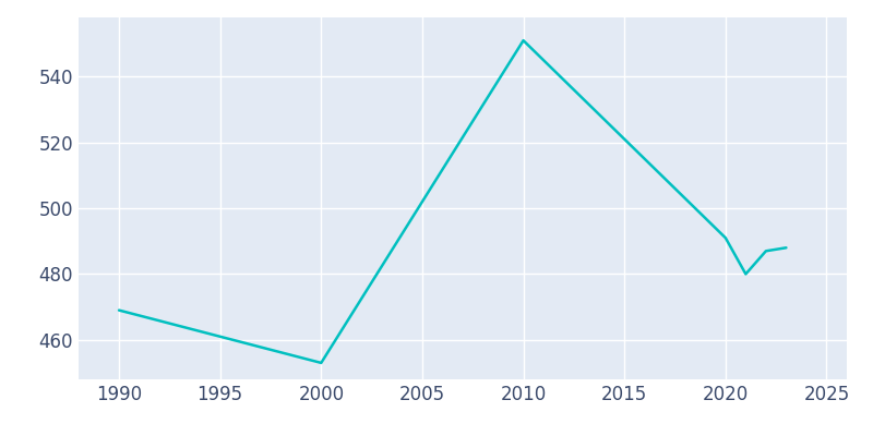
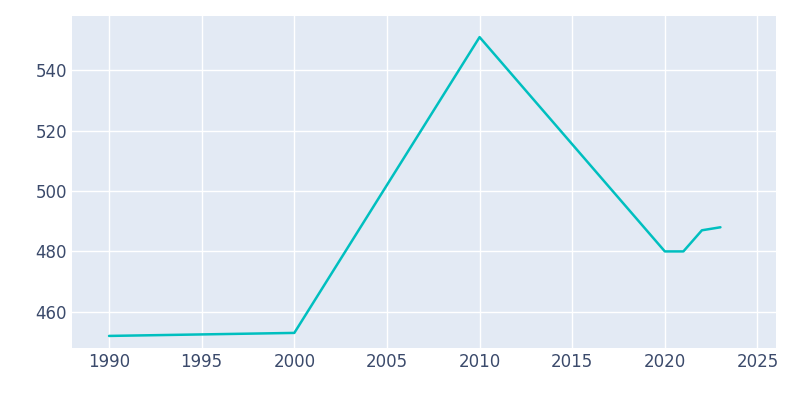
1990: 469 -> 452
2020: 491 -> 480
